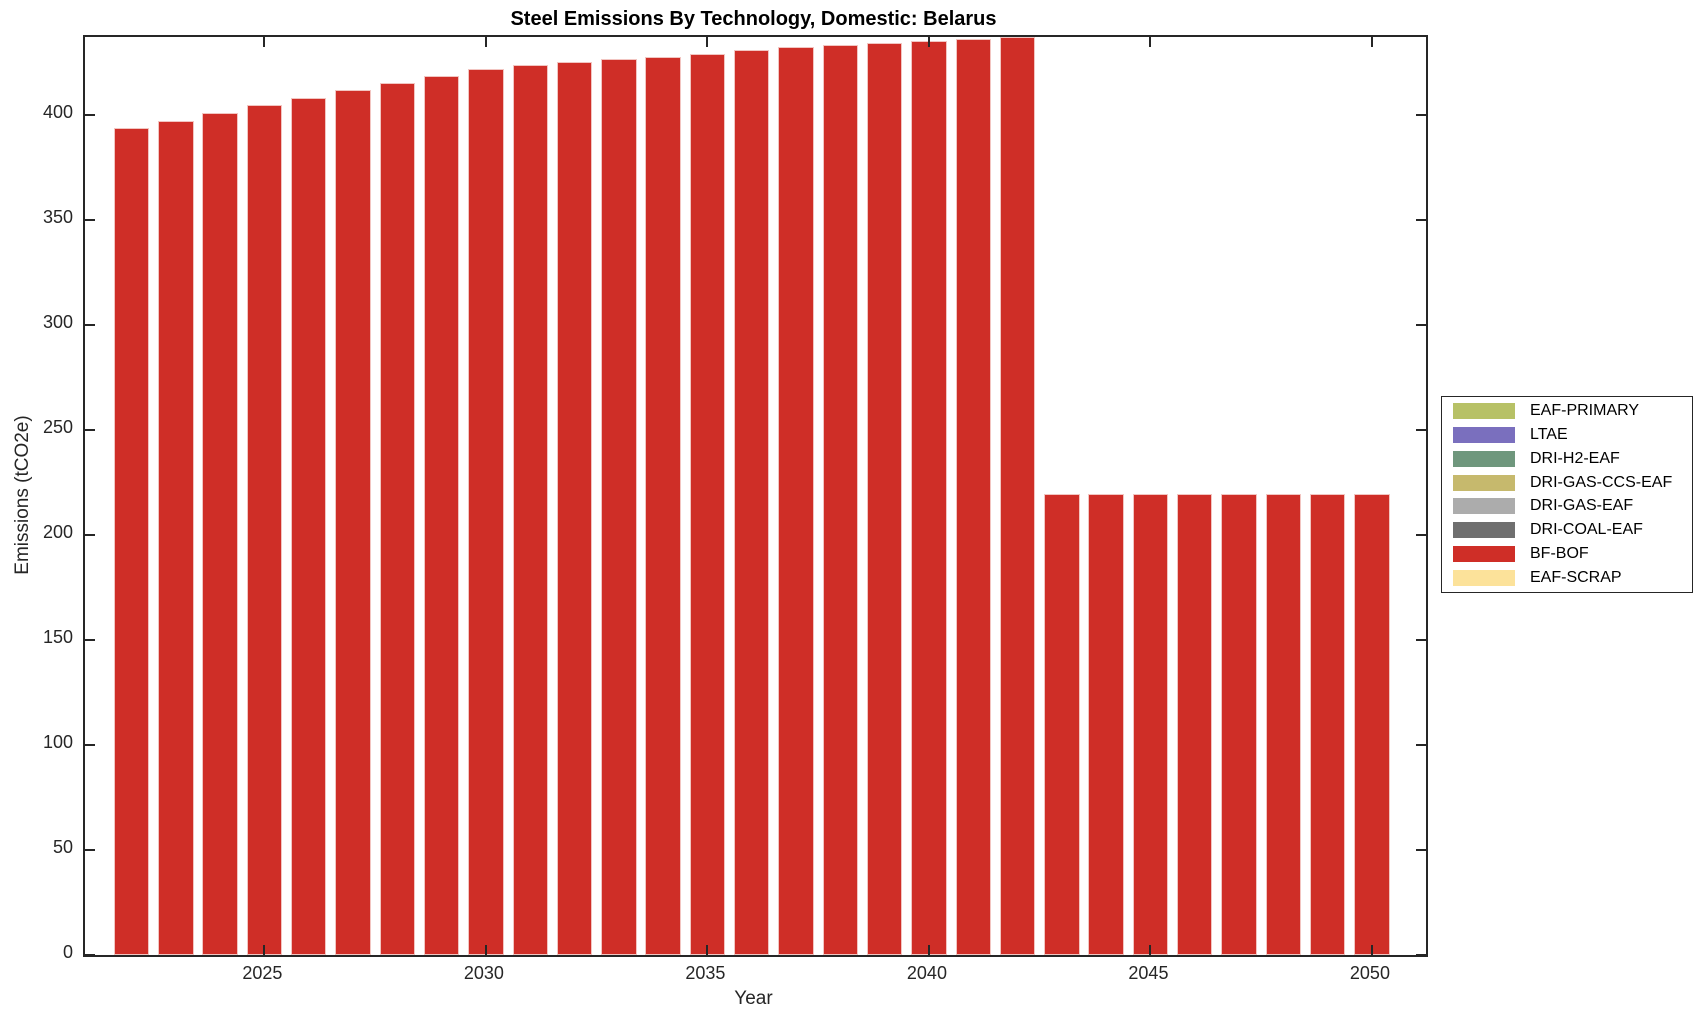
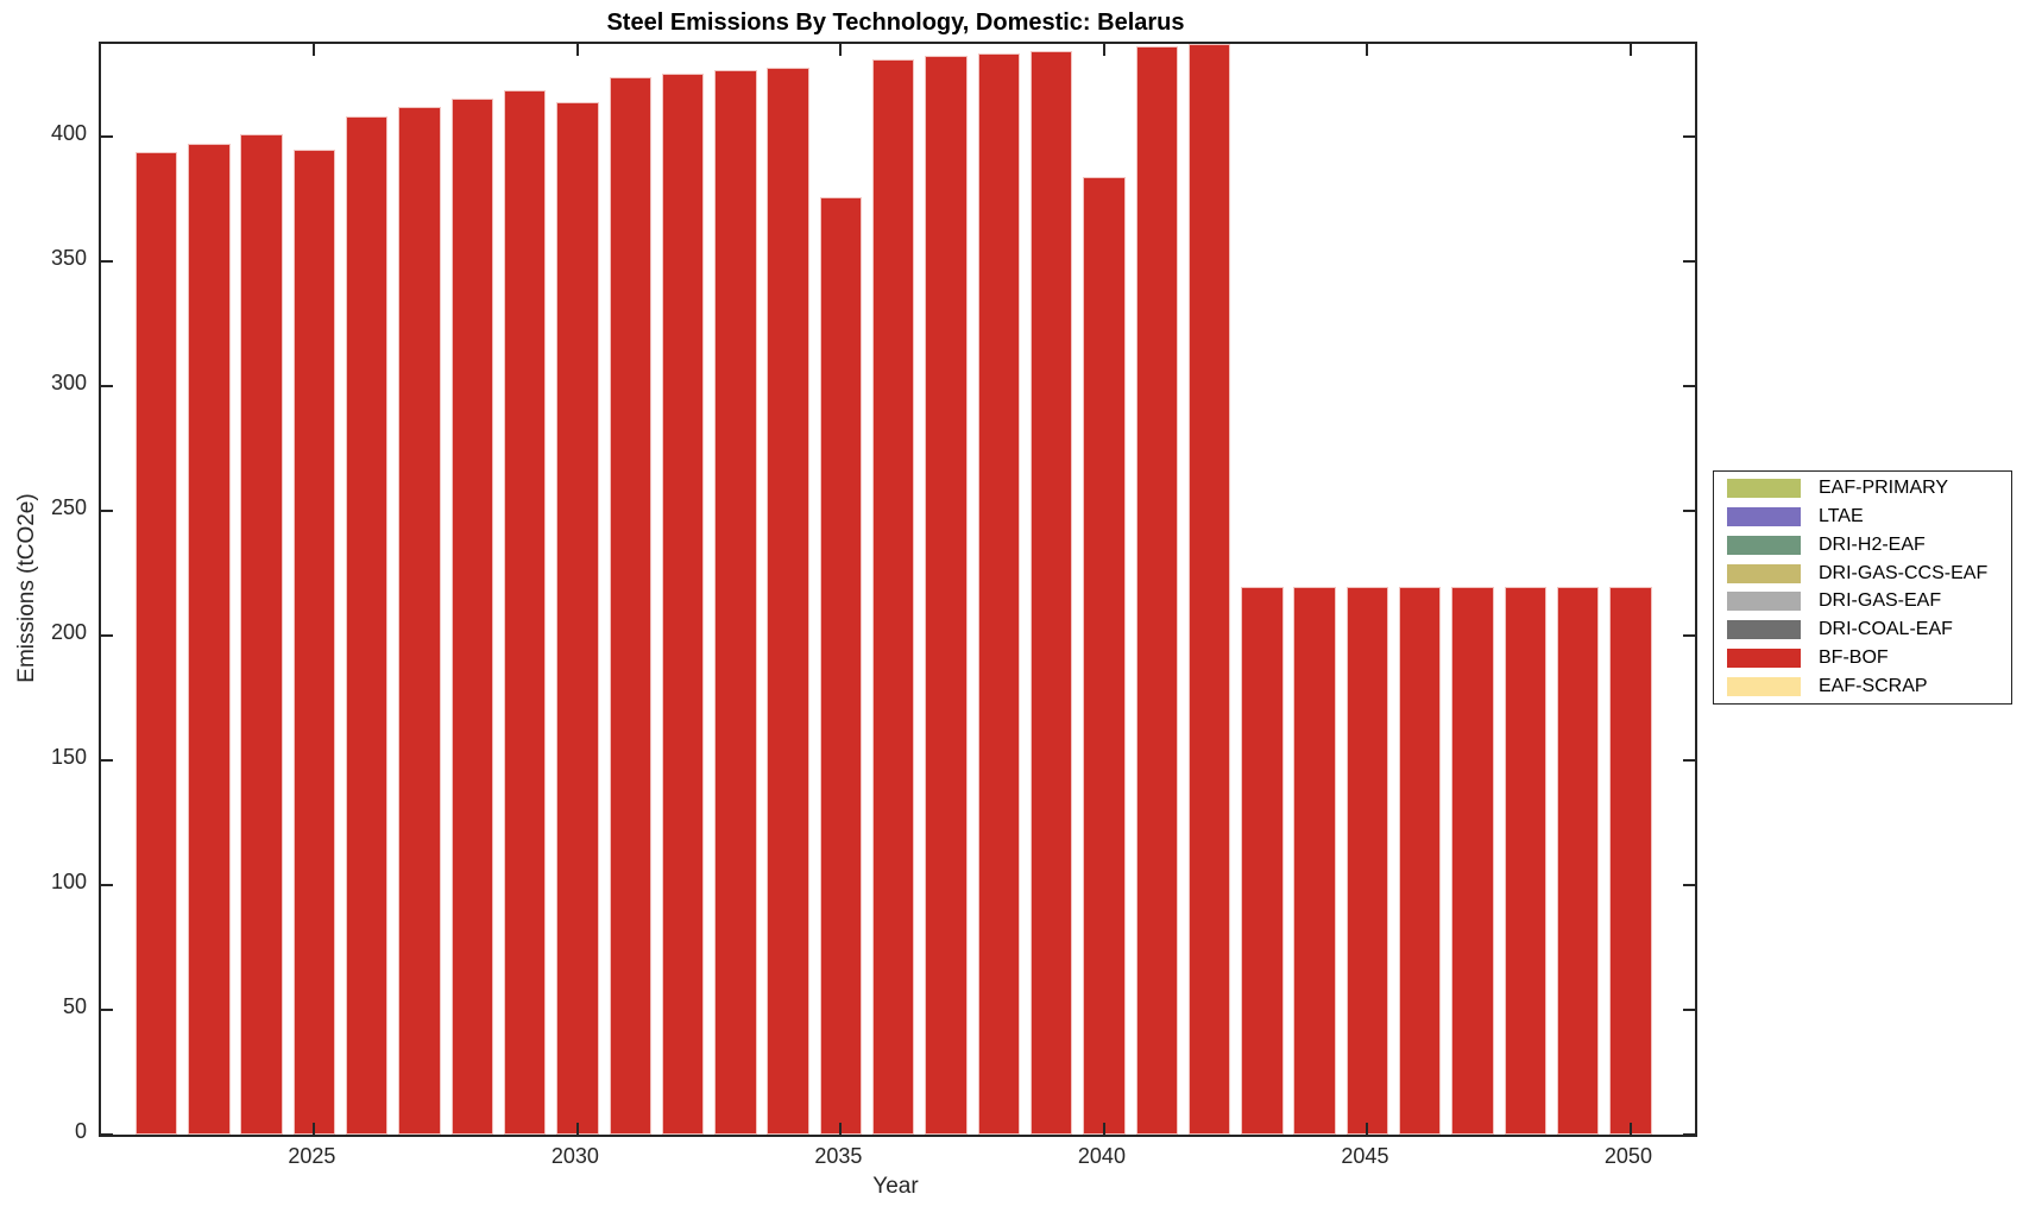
2025: 405 -> 395
2030: 422 -> 414
2035: 430 -> 376
2040: 436 -> 384
